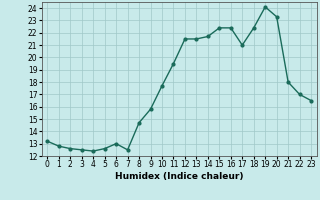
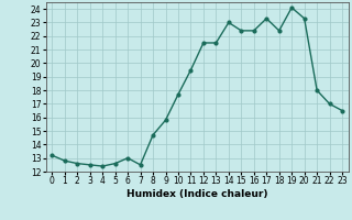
14: 21.7 -> 23.0
17: 21.0 -> 23.3
